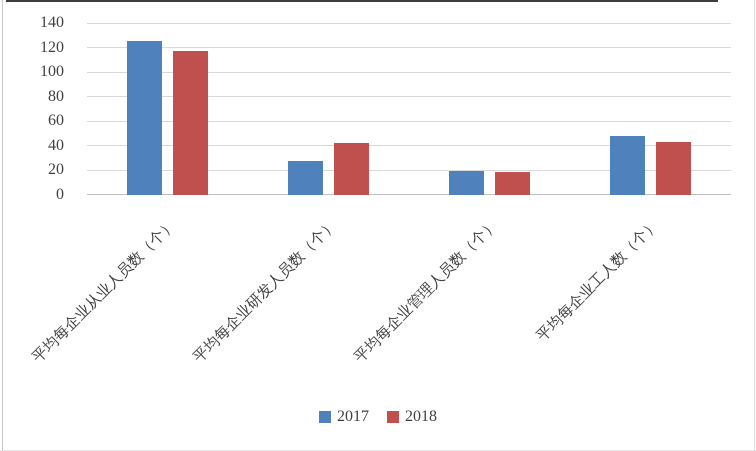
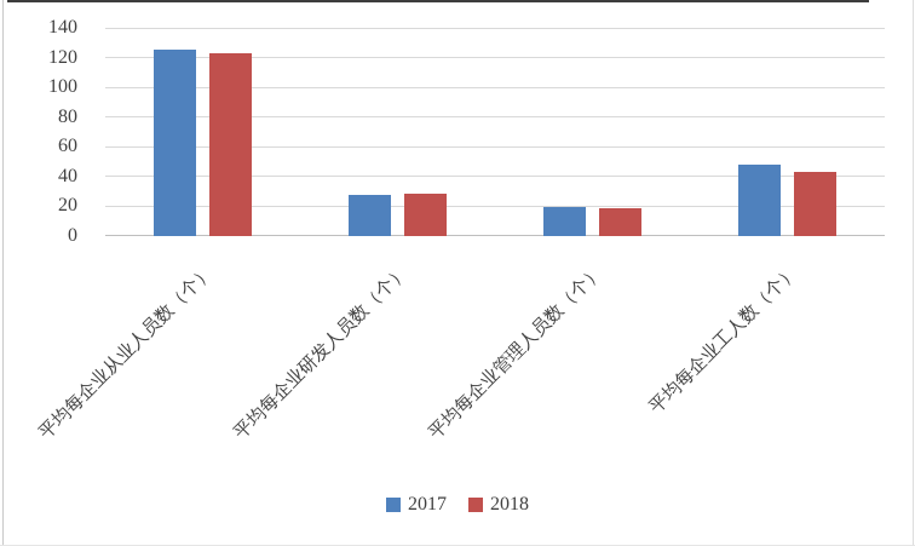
2018/平均每企业从业人员数（个）: 117 -> 123
2018/平均每企业研发人员数（个）: 42 -> 28
